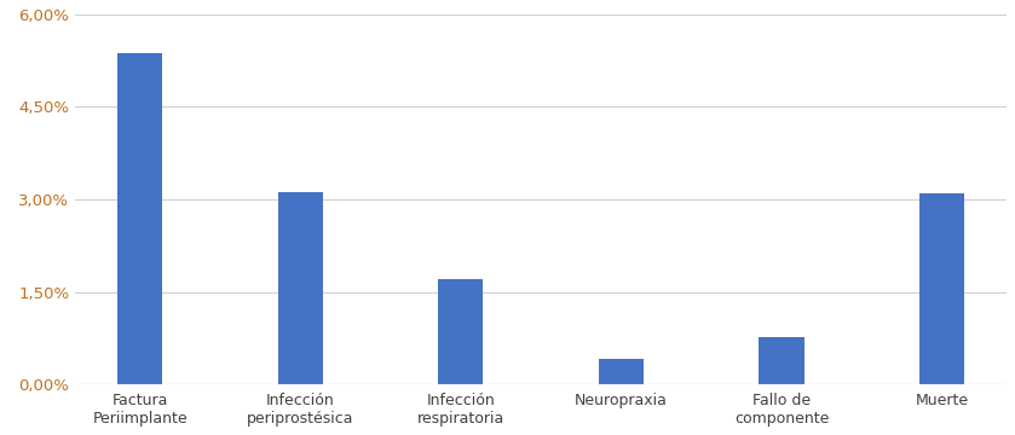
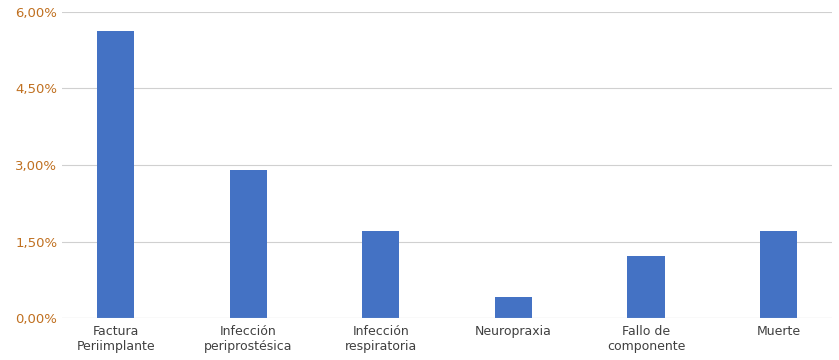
Factura Periimplante: 5,38% -> 5,63%
Infección periprostésica: 3,12% -> 2,91%
Fallo de componente: 0,76% -> 1,21%
Muerte: 3,10% -> 1,70%
